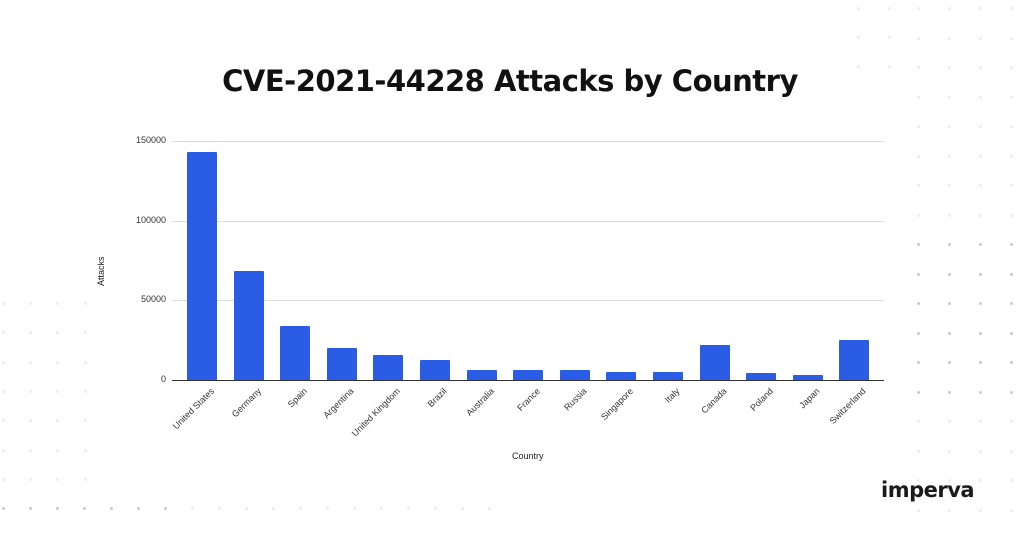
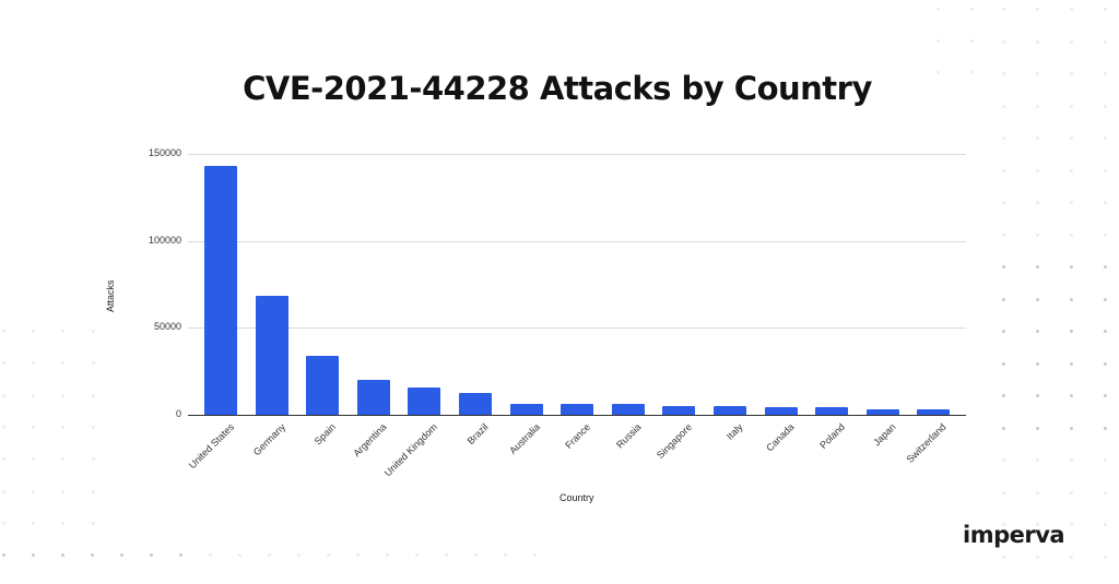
Canada: 22000 -> 4000
Switzerland: 25000 -> 3000
